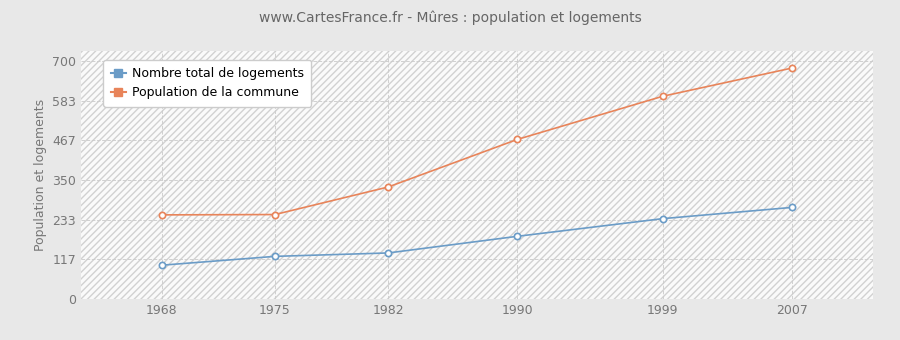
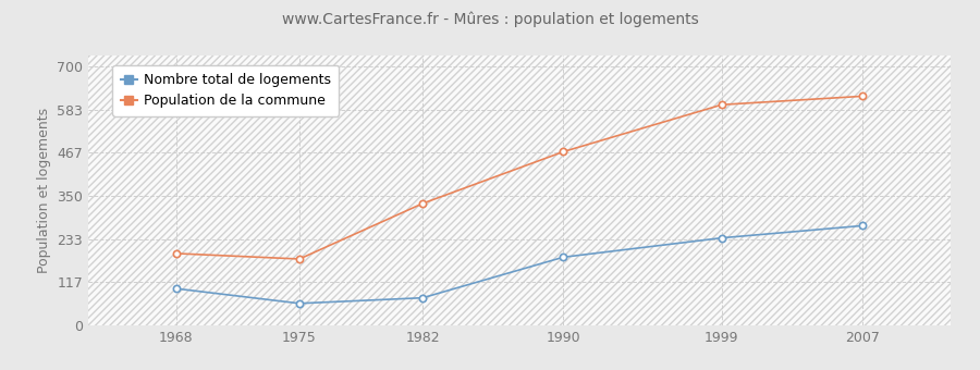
Population de la commune/1968: 248 -> 195
Nombre total de logements/1975: 126 -> 60
Population de la commune/1975: 249 -> 180
Nombre total de logements/1982: 136 -> 75
Population de la commune/2007: 680 -> 620
